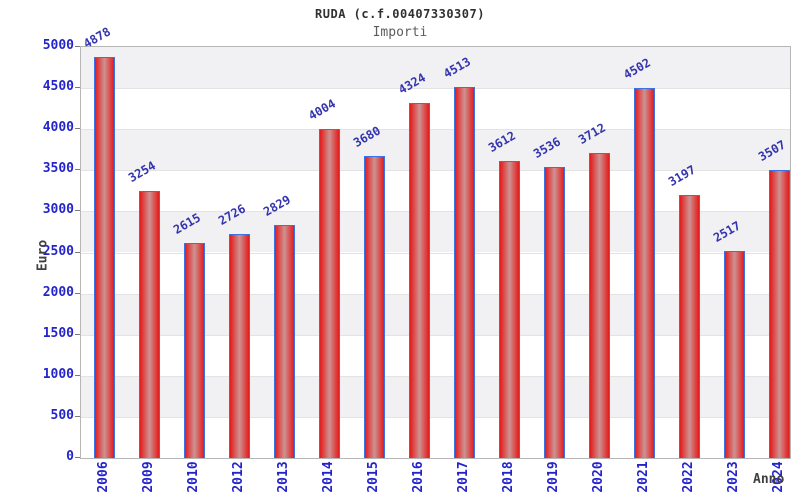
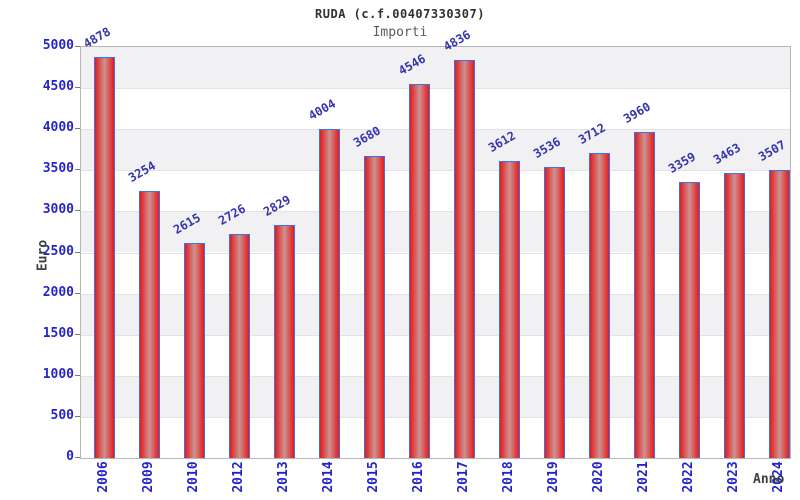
2016: 4324 -> 4546
2017: 4513 -> 4836
2021: 4502 -> 3960
2022: 3197 -> 3359
2023: 2517 -> 3463
